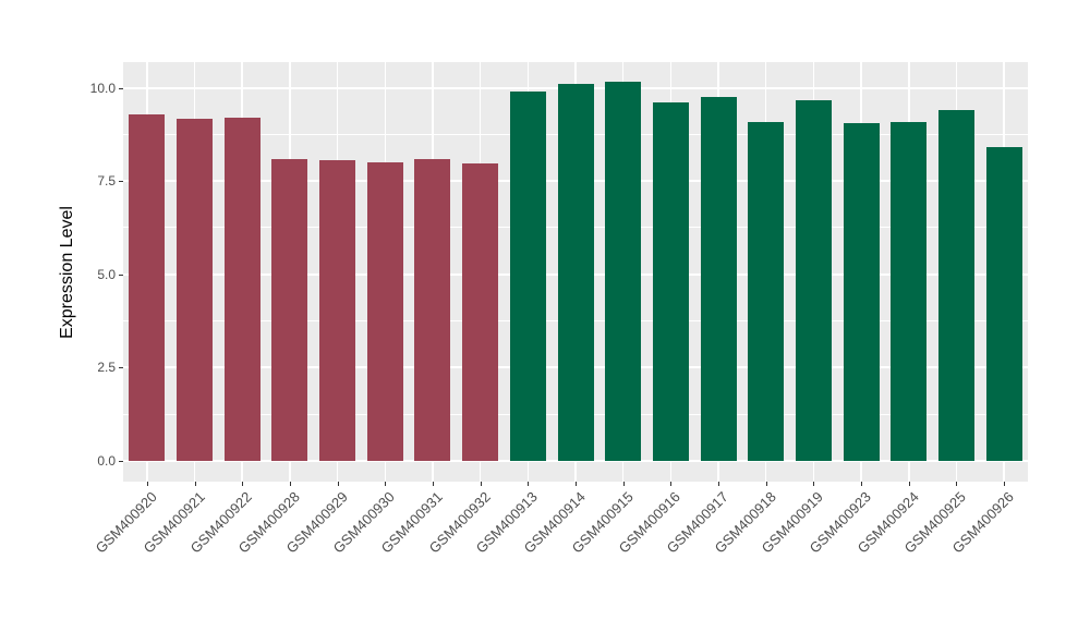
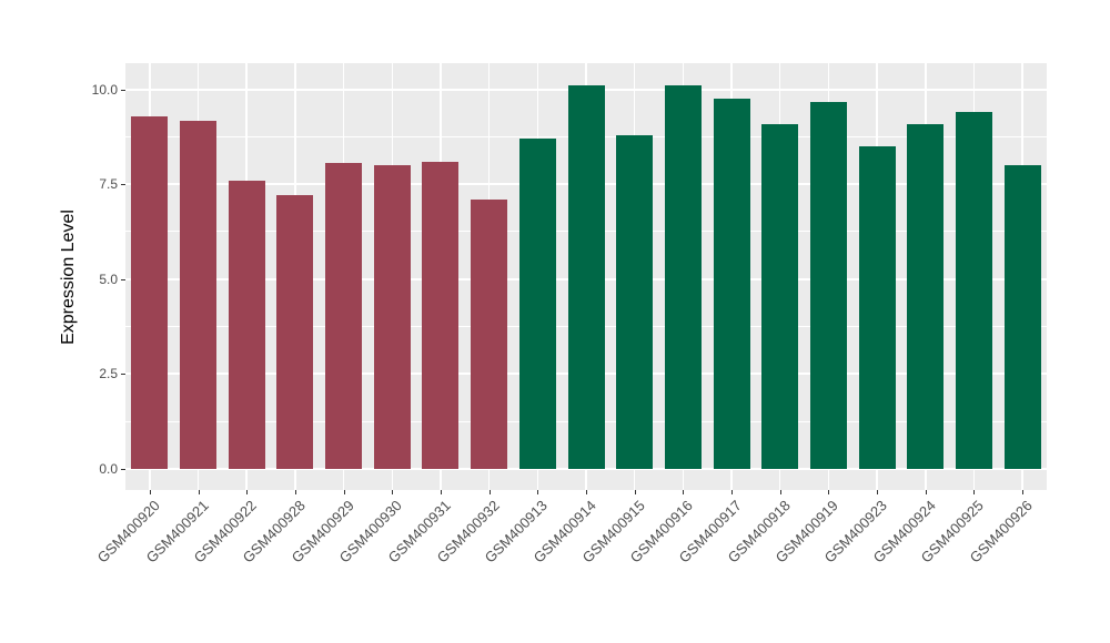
GSM400922: 9.2 -> 7.6
GSM400928: 8.1 -> 7.2
GSM400932: 8.0 -> 7.1
GSM400913: 9.9 -> 8.7
GSM400915: 10.2 -> 8.8
GSM400916: 9.6 -> 10.1
GSM400923: 9.1 -> 8.5
GSM400926: 8.4 -> 8.0
